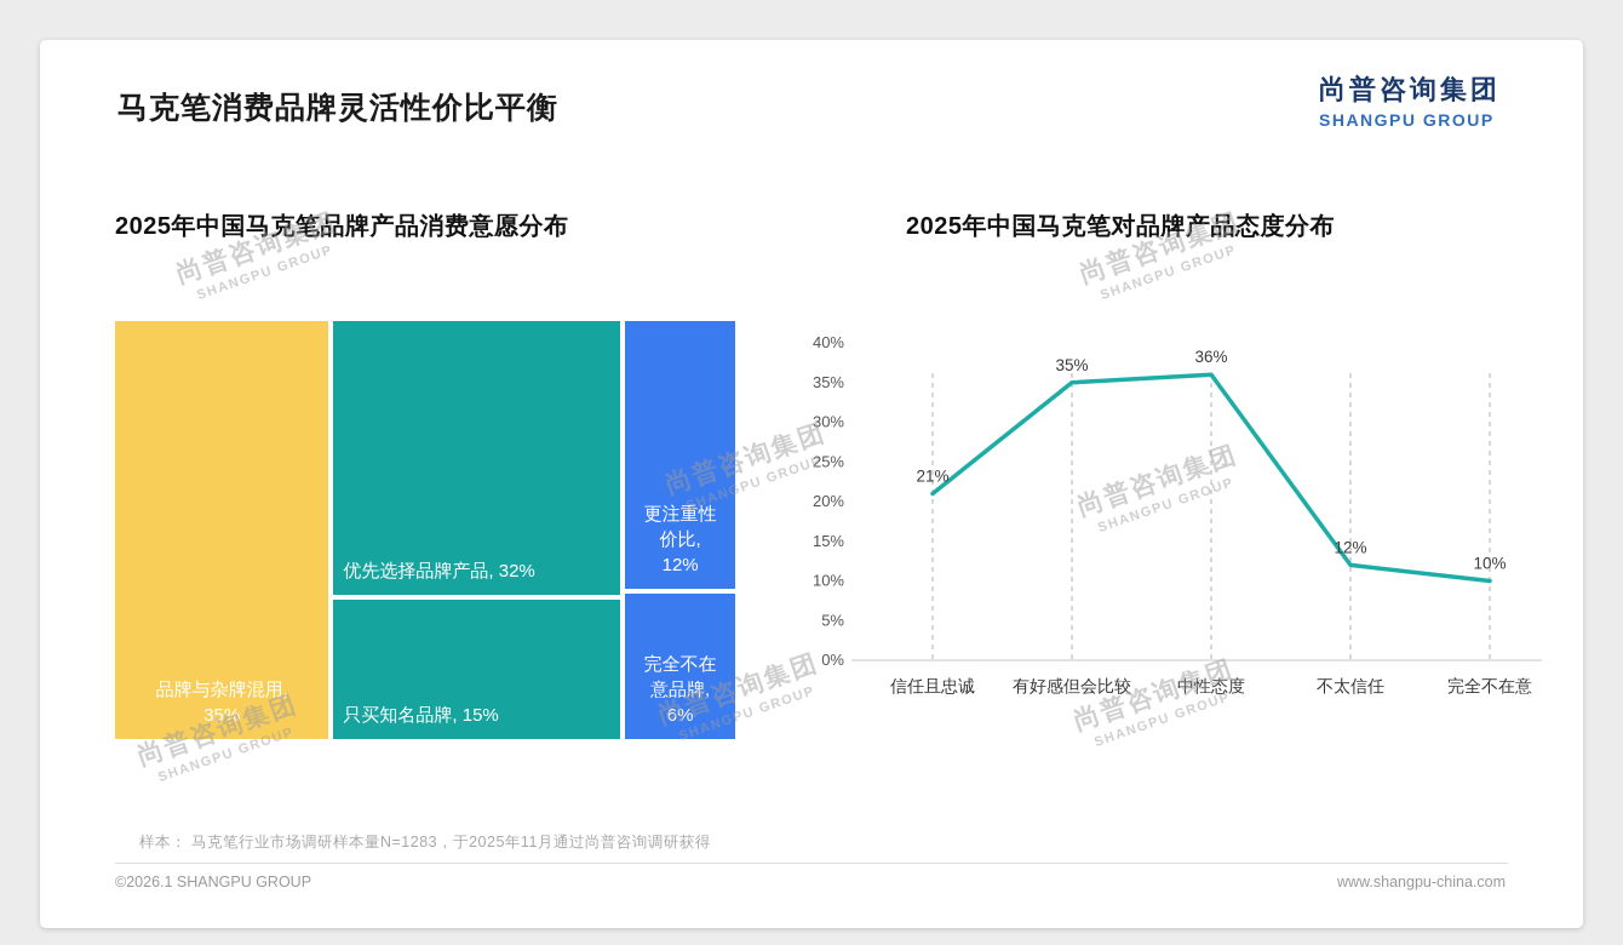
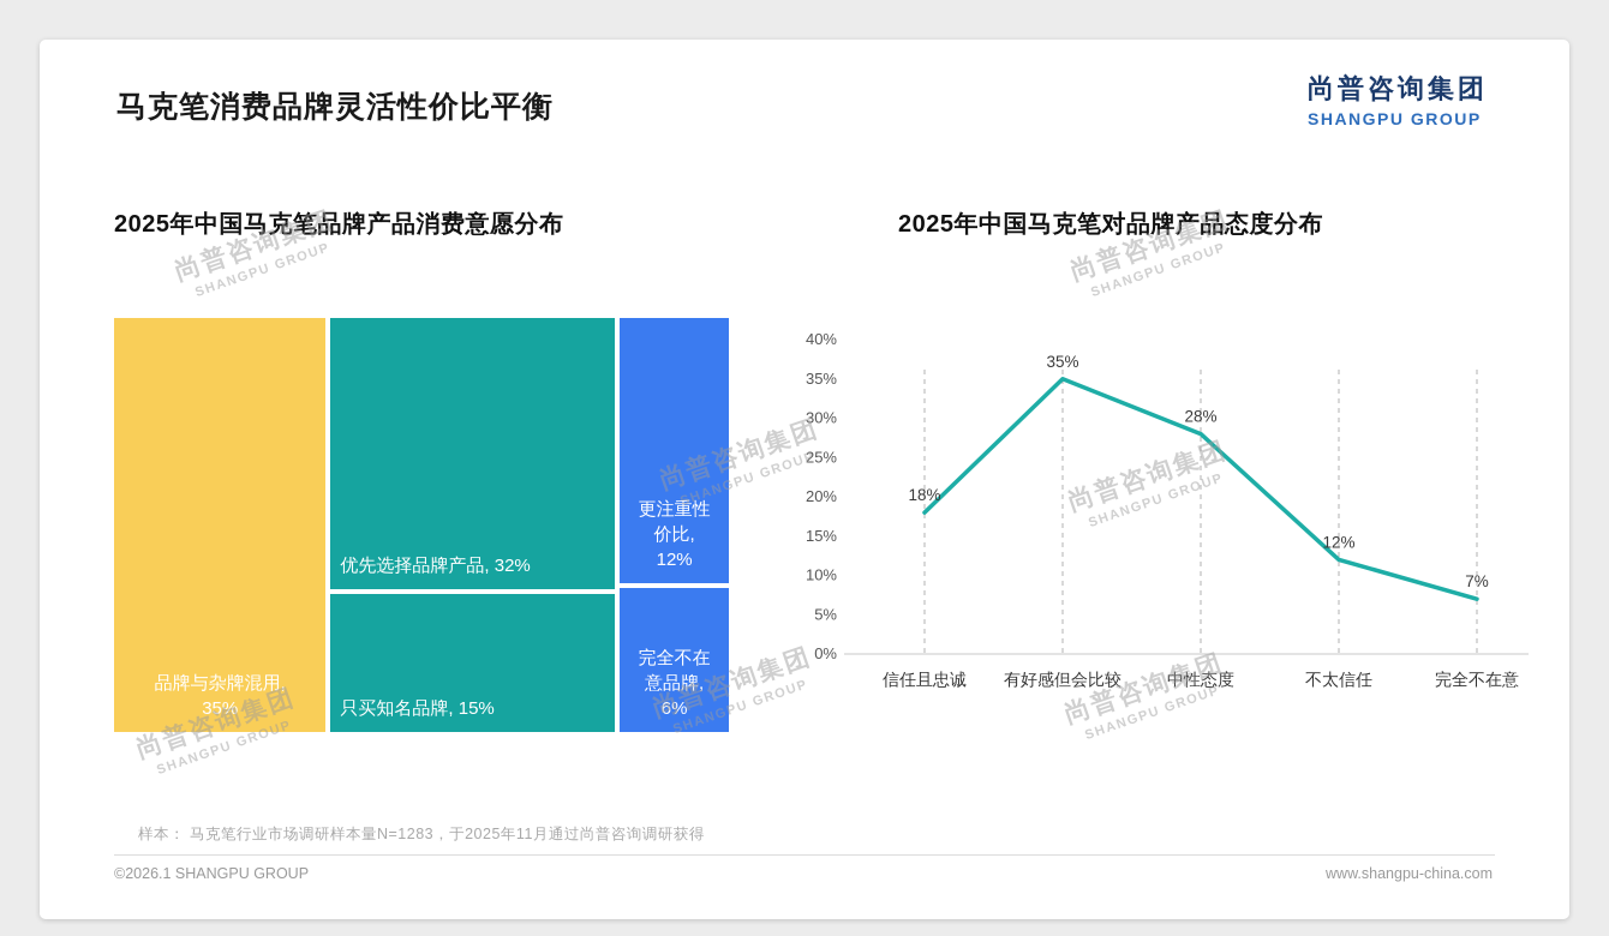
2025年中国马克笔对品牌产品态度分布/信任且忠诚: 21% -> 18%
2025年中国马克笔对品牌产品态度分布/中性态度: 36% -> 28%
2025年中国马克笔对品牌产品态度分布/完全不在意: 10% -> 7%
